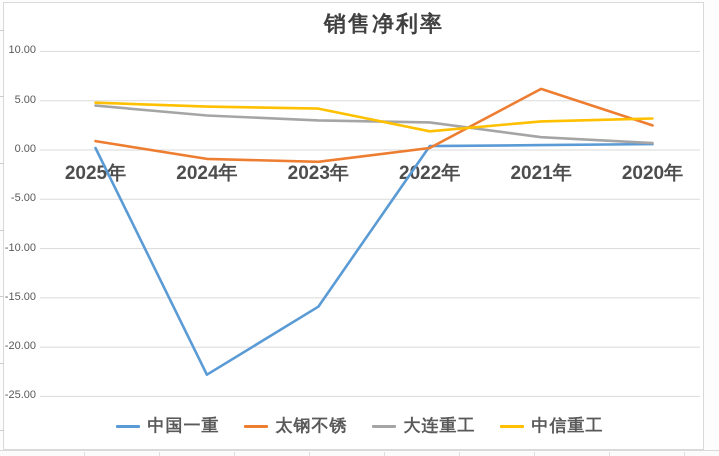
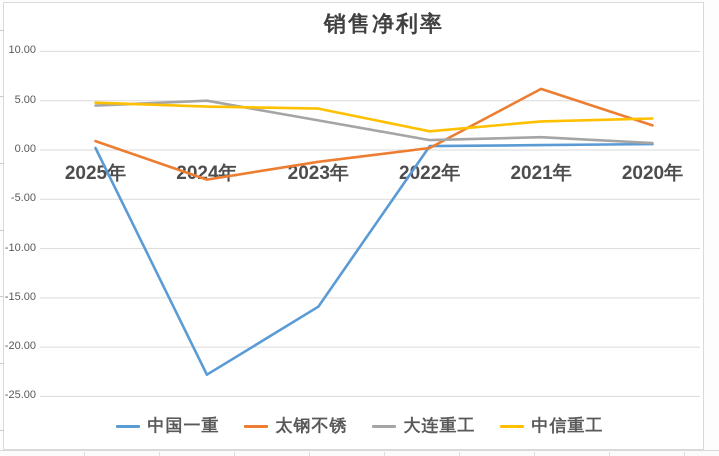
太钢不锈/2024年: -1 -> -3
大连重工/2024年: 4 -> 5
大连重工/2022年: 3 -> 1
